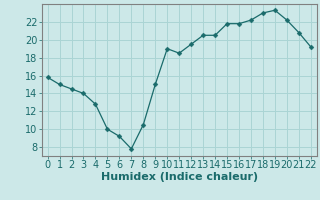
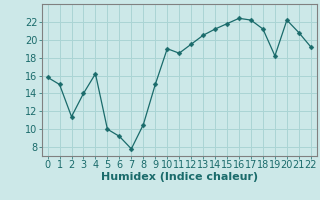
2: 14.5 -> 11.4
4: 12.8 -> 16.2
14: 20.5 -> 21.2
16: 21.8 -> 22.4
18: 23.0 -> 21.2
19: 23.3 -> 18.2
